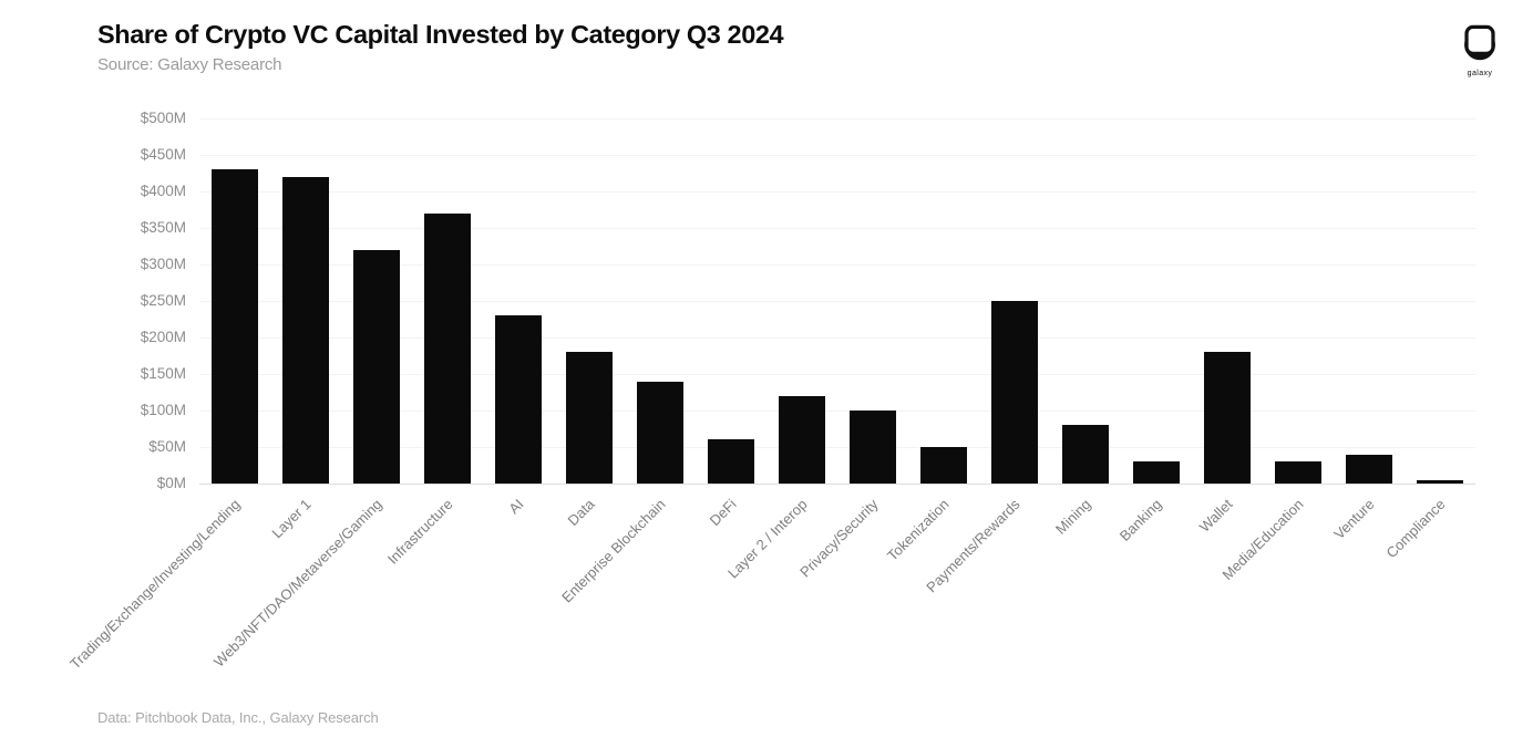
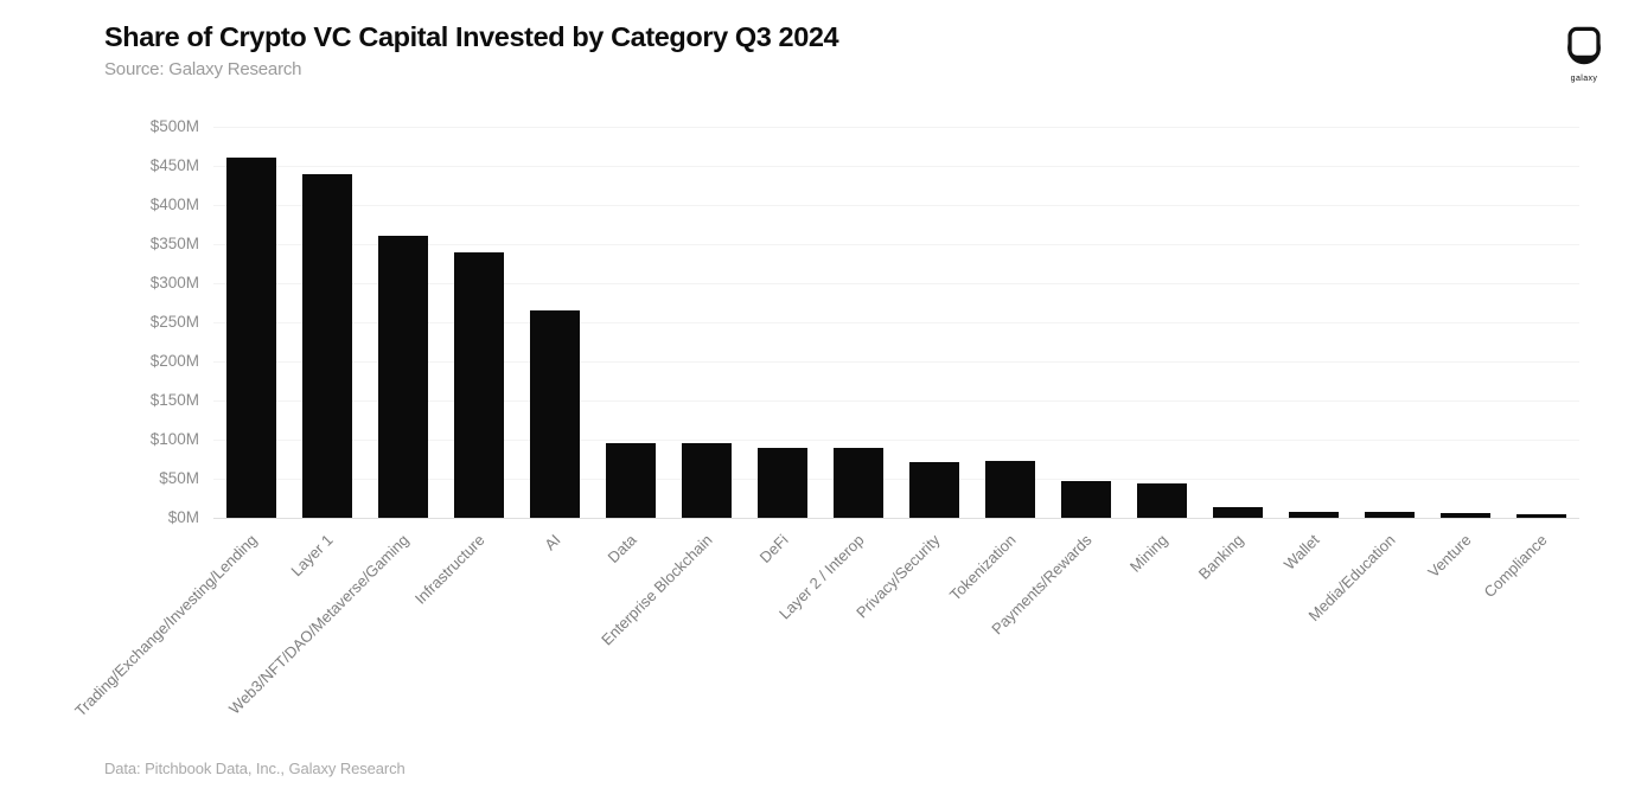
Trading/Exchange/Investing/Lending: $430M -> $460M
Layer 1: $420M -> $440M
Web3/NFT/DAO/Metaverse/Gaming: $320M -> $360M
Infrastructure: $370M -> $340M
AI: $230M -> $260M
Data: $180M -> $100M
Enterprise Blockchain: $140M -> $100M
DeFi: $60M -> $90M
Layer 2 / Interop: $120M -> $90M
Privacy/Security: $100M -> $70M
Tokenization: $50M -> $70M
Payments/Rewards: $250M -> $50M
Mining: $80M -> $40M
Banking: $30M -> $10M
Wallet: $180M -> $10M
Media/Education: $30M -> $10M
Venture: $40M -> $10M
